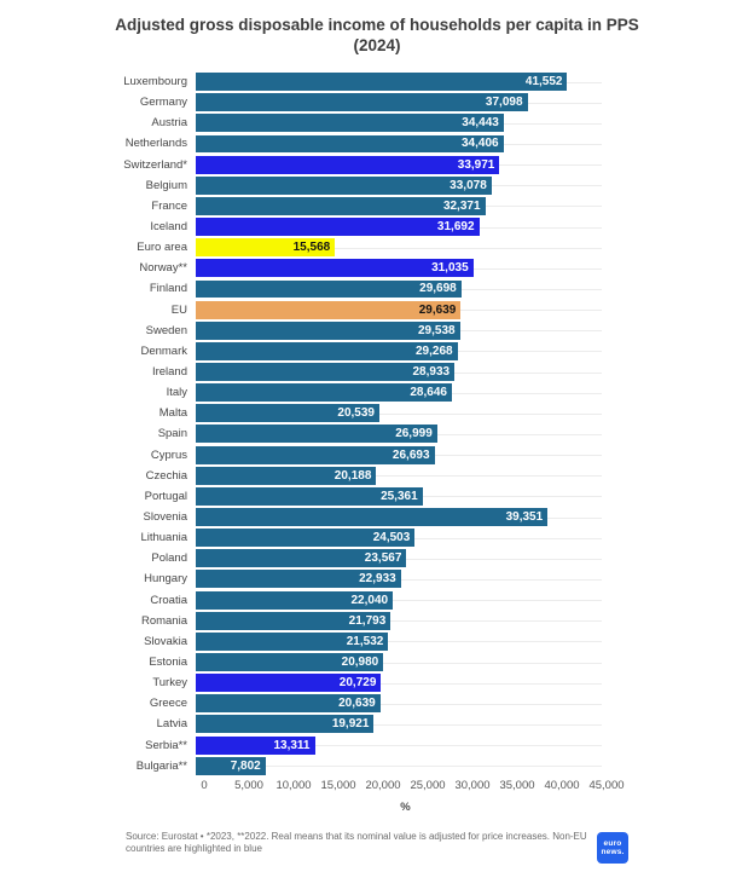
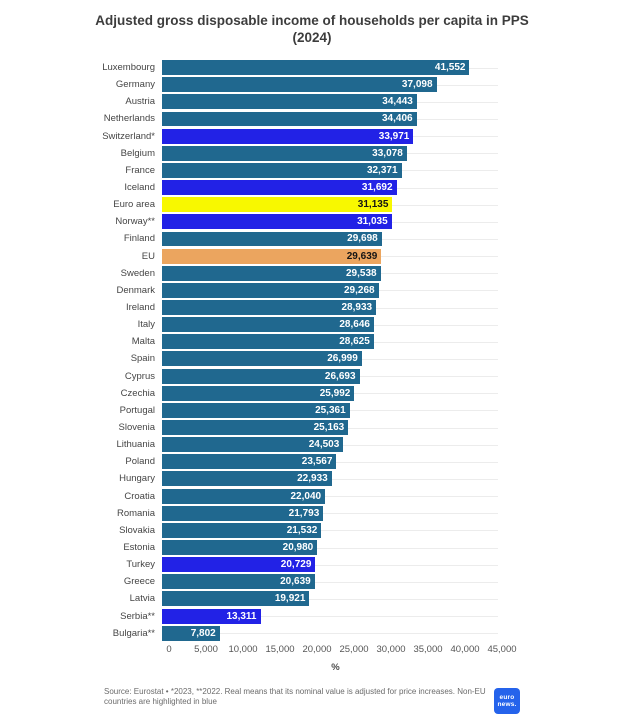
Euro area: 15,568 -> 31,135
Malta: 20,539 -> 28,625
Czechia: 20,188 -> 25,992
Slovenia: 39,351 -> 25,163
